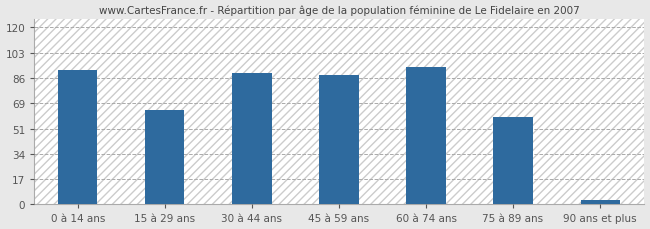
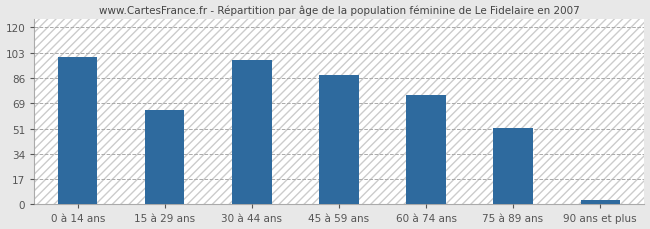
0 à 14 ans: 91 -> 100
30 à 44 ans: 89 -> 98
60 à 74 ans: 93 -> 74
75 à 89 ans: 59 -> 52
